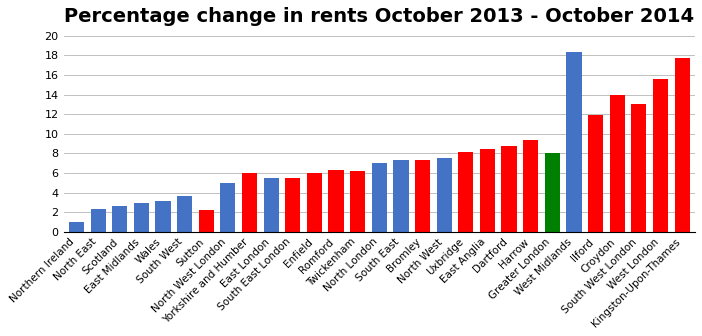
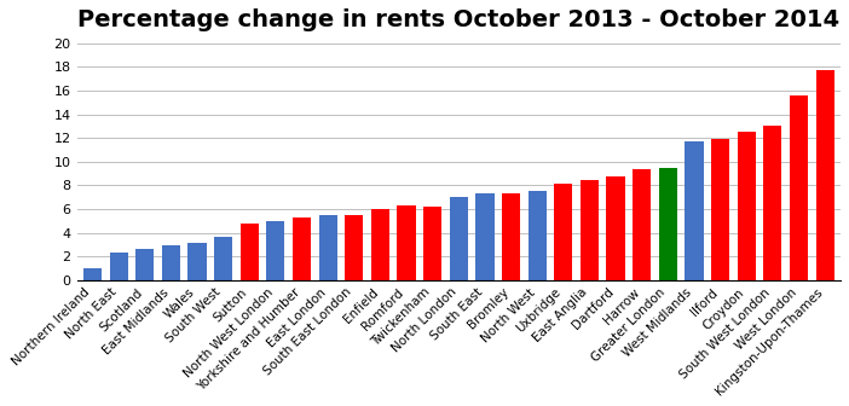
Sutton: 2.2 -> 4.8
Yorkshire and Humber: 6.0 -> 5.3
Greater London: 8.0 -> 9.5
West Midlands: 18.4 -> 11.7
Croydon: 14.0 -> 12.5
